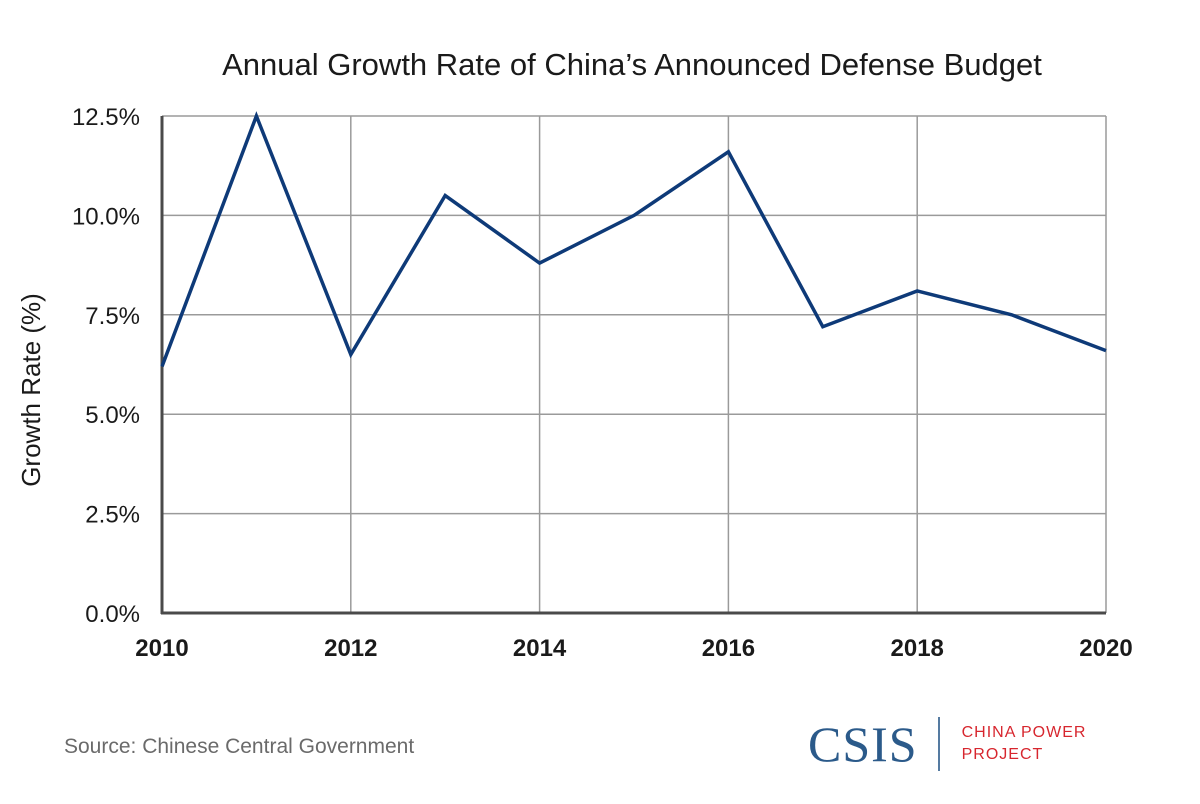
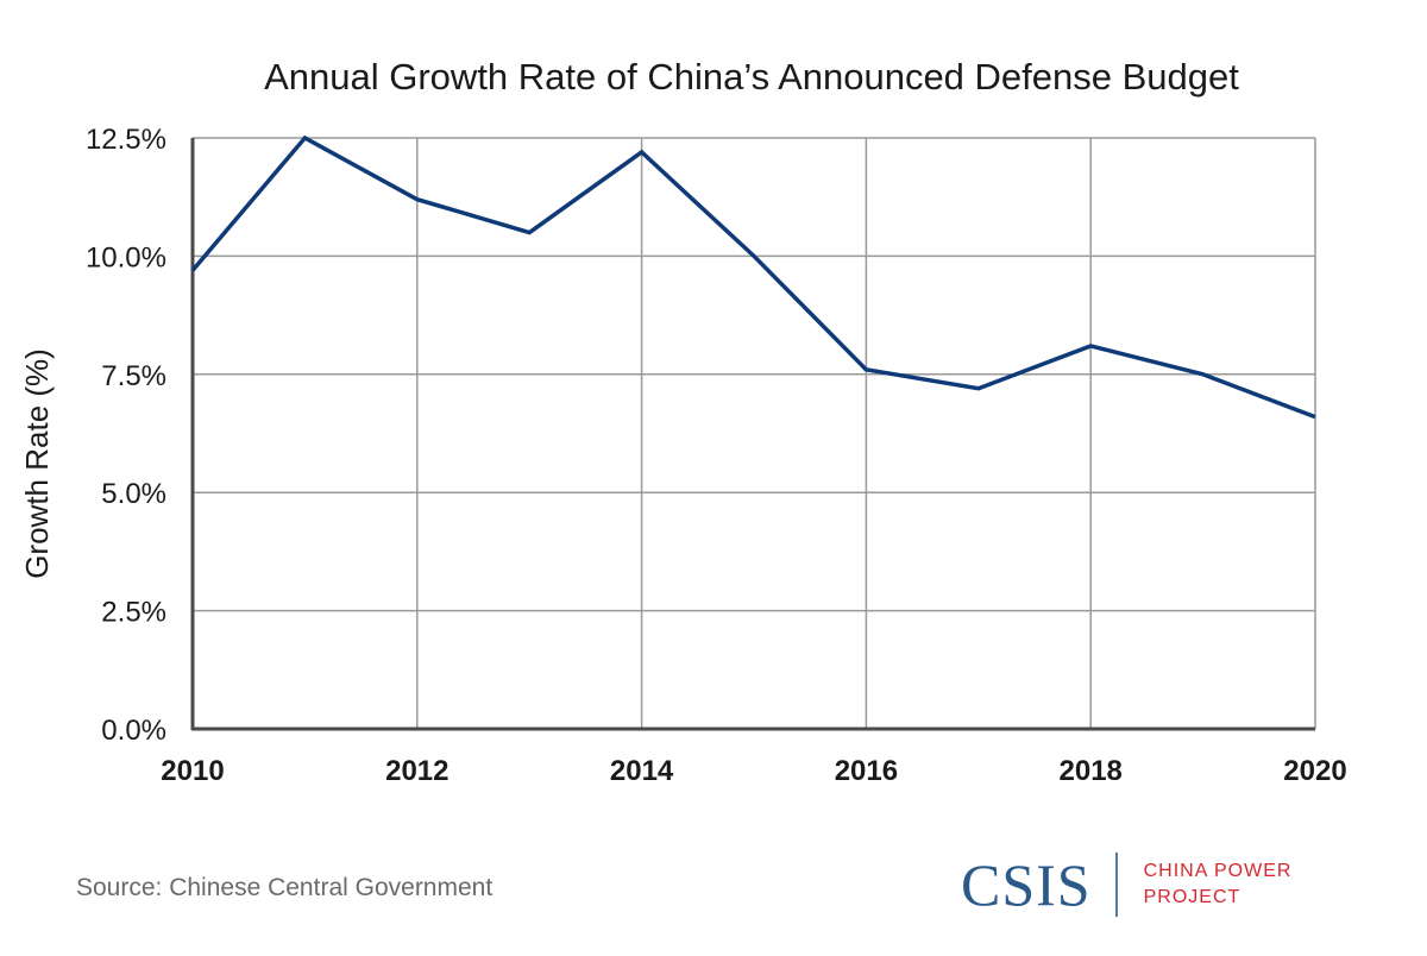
2010: 6.2% -> 9.7%
2012: 6.5% -> 11.2%
2014: 8.8% -> 12.2%
2016: 11.6% -> 7.6%
